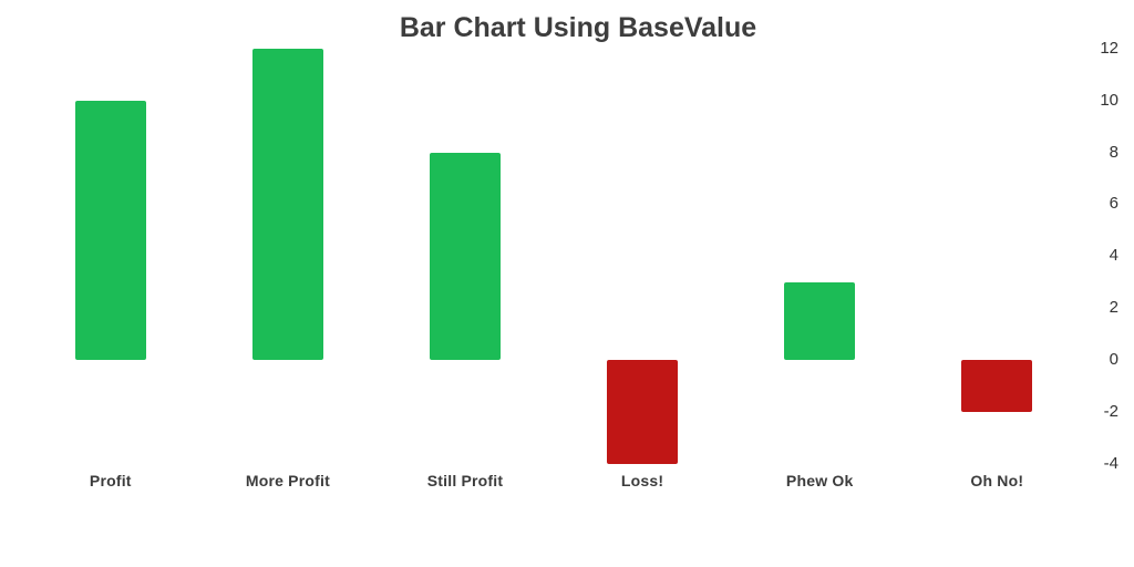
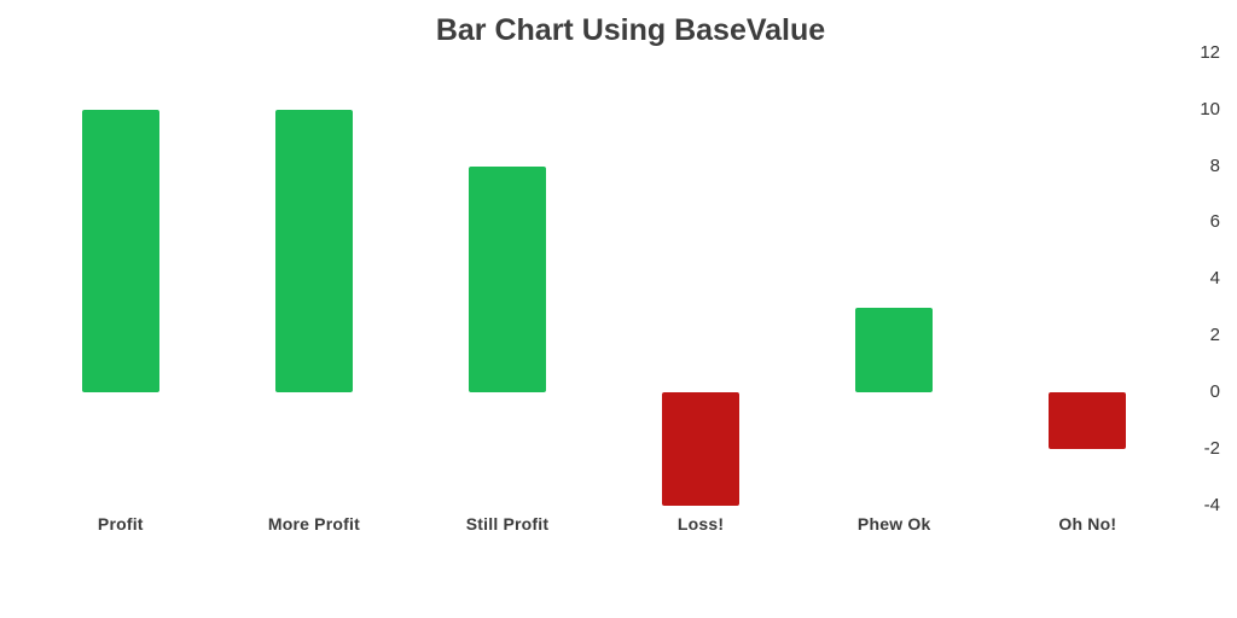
More Profit: 12 -> 10
